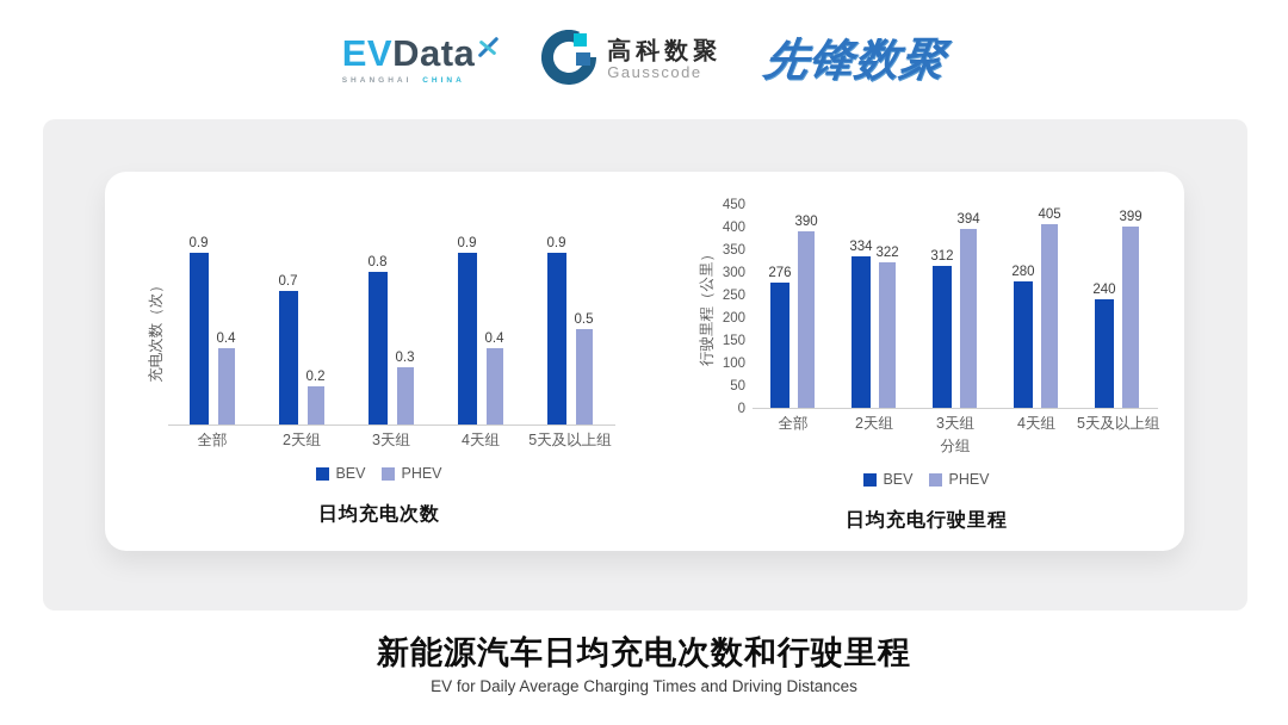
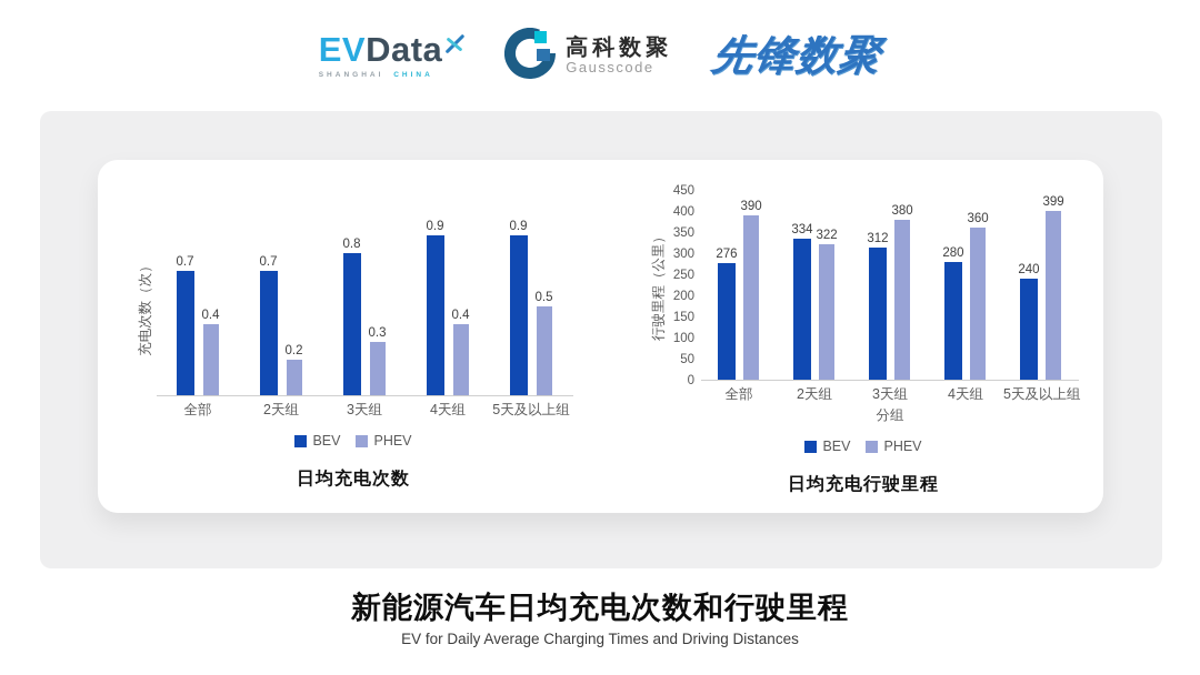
日均充电次数/BEV/全部: 0.9 -> 0.7
日均充电行驶里程/PHEV/3天组: 394 -> 380
日均充电行驶里程/PHEV/4天组: 405 -> 360
